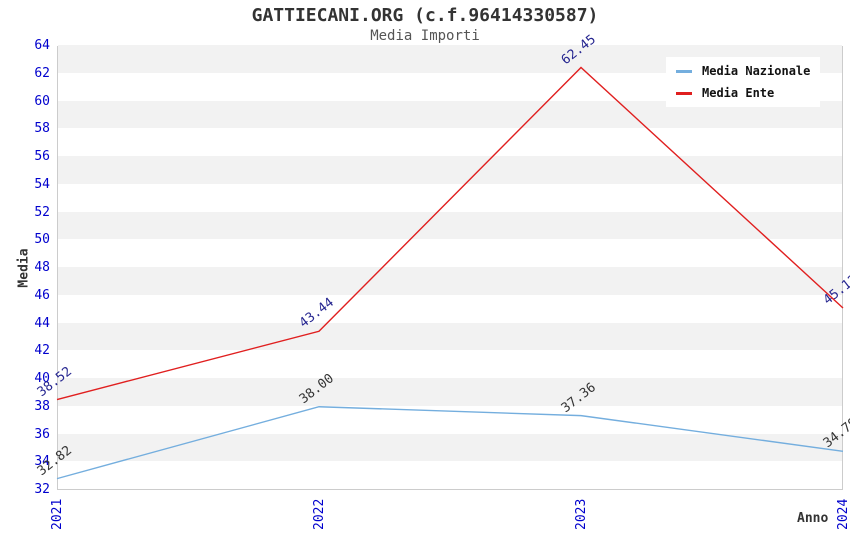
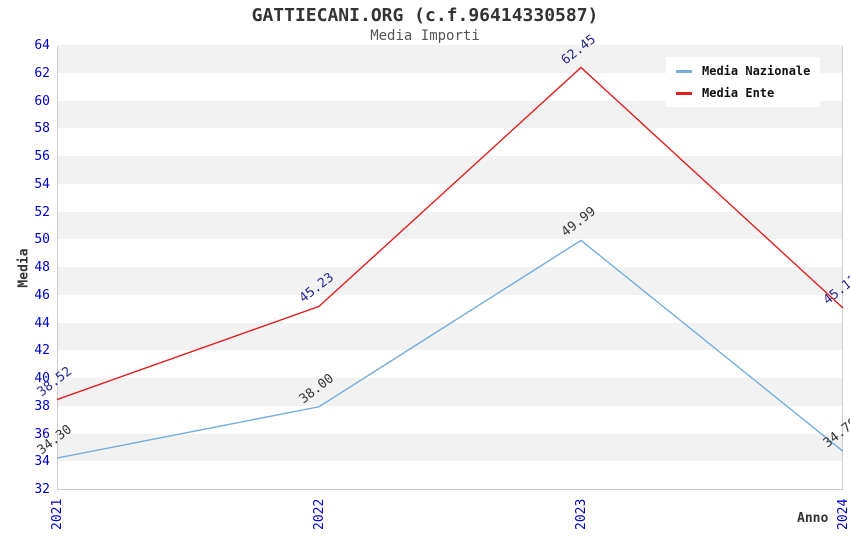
Media Nazionale/2021: 32.82 -> 34.30
Media Ente/2022: 43.44 -> 45.23
Media Nazionale/2023: 37.36 -> 49.99
